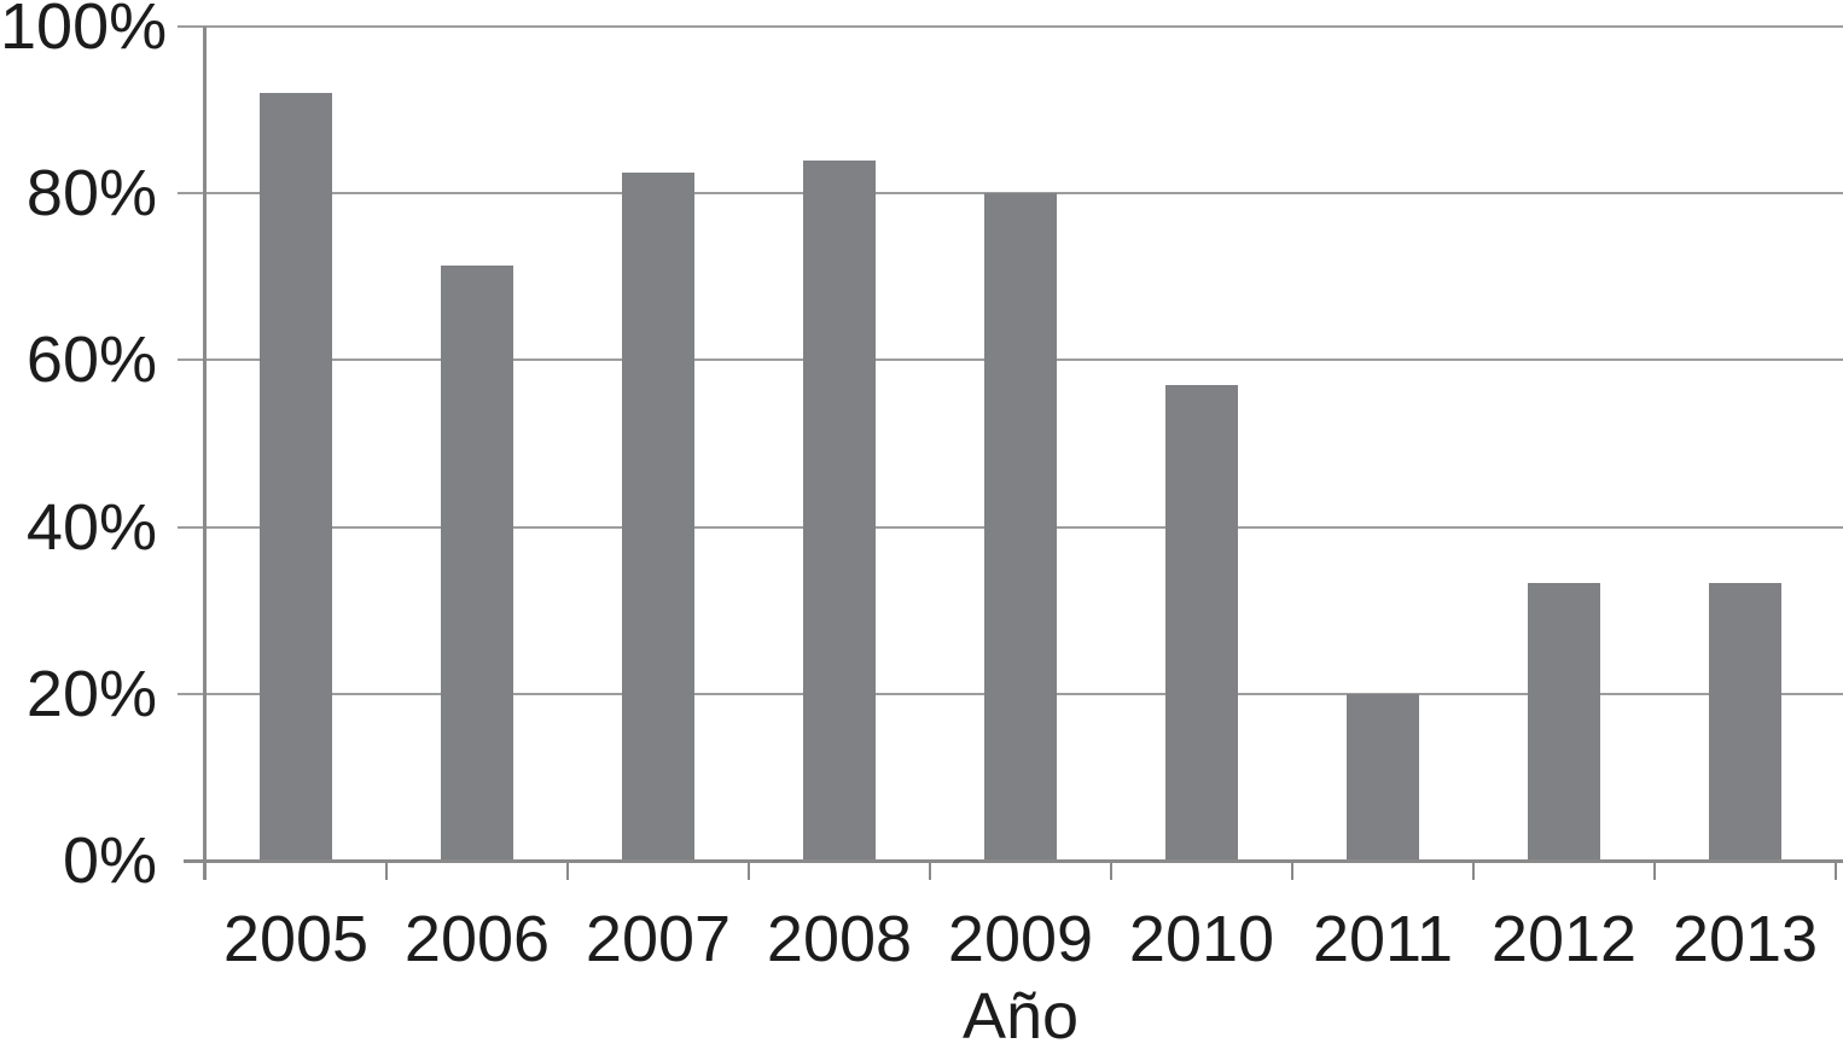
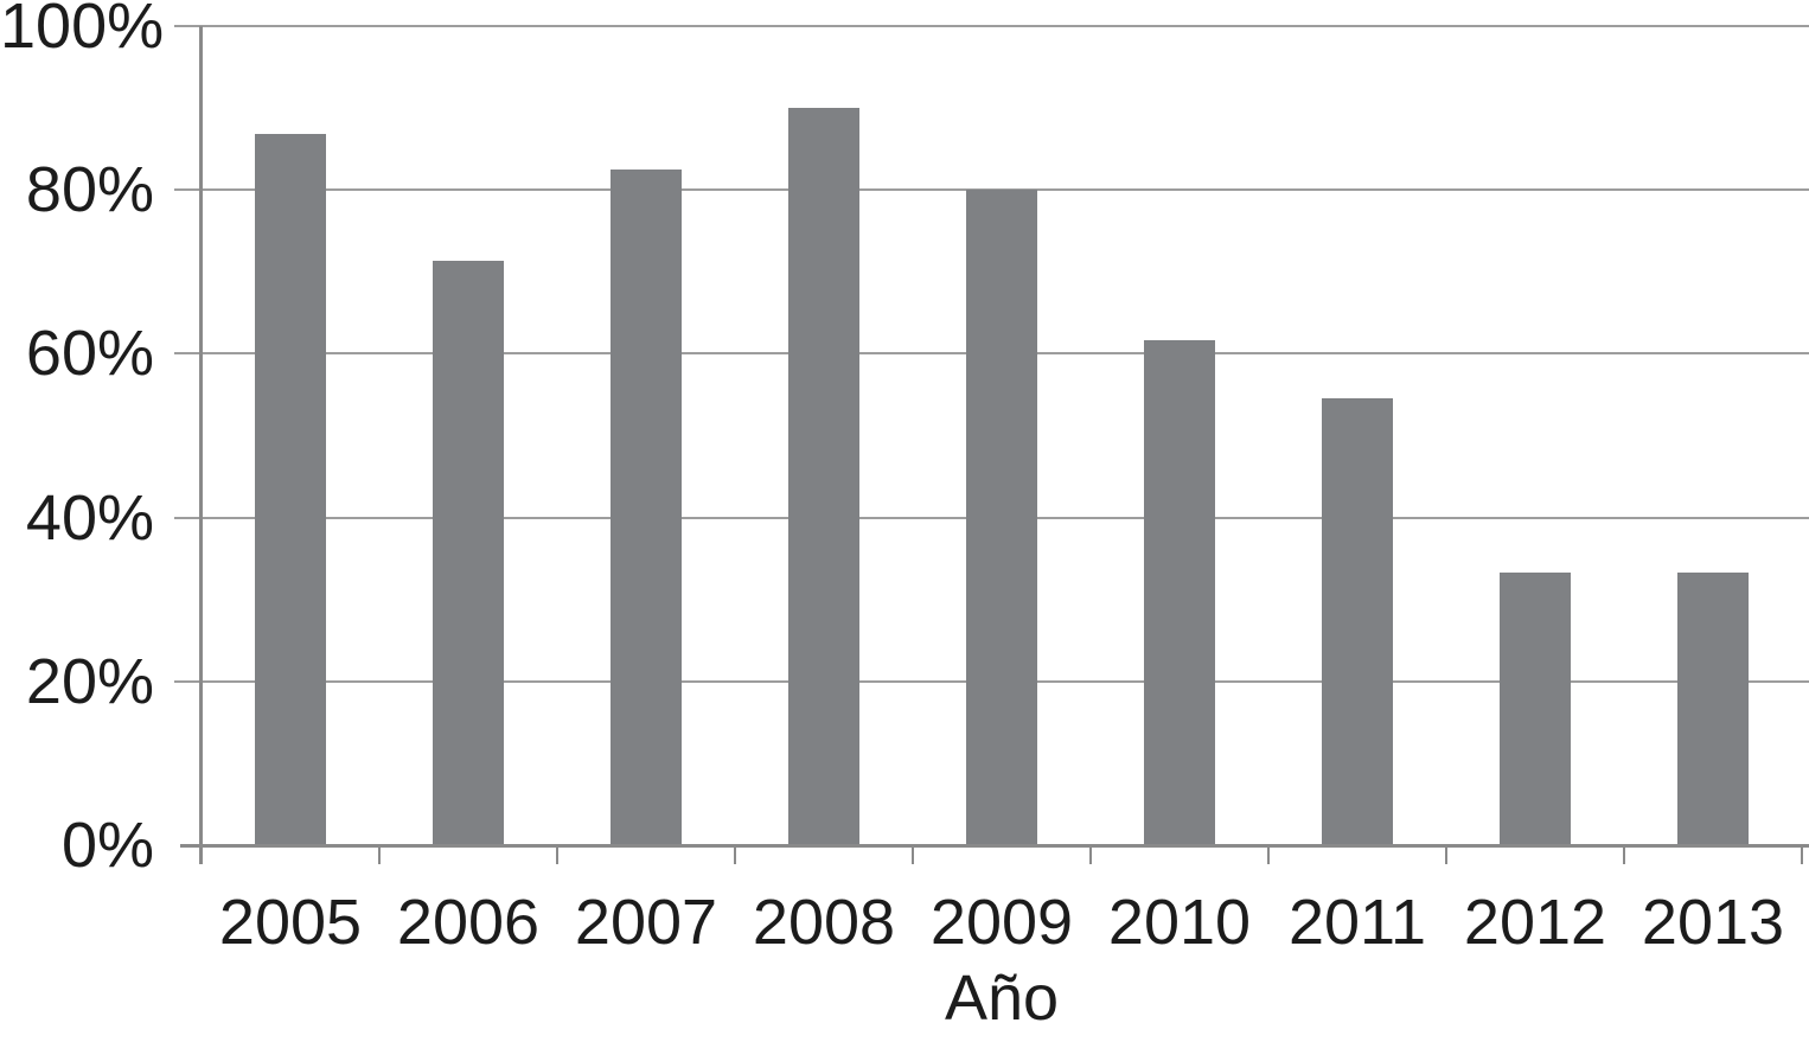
2005: 92% -> 87%
2008: 84% -> 90%
2010: 57% -> 62%
2011: 20% -> 54%
